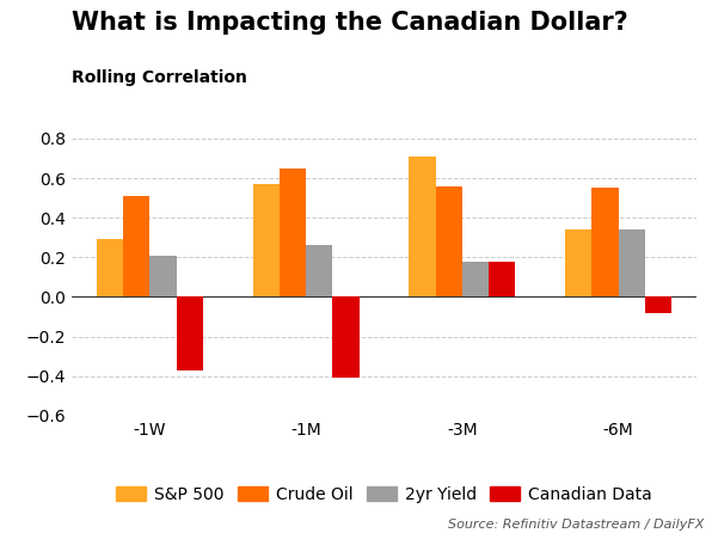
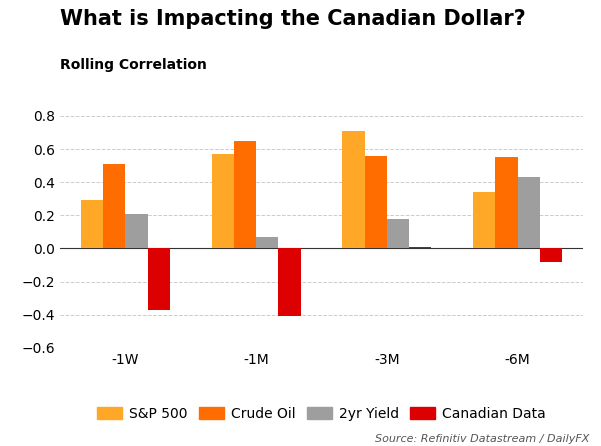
2yr Yield/-1M: 0.26 -> 0.07
Canadian Data/-3M: 0.18 -> 0.01
2yr Yield/-6M: 0.34 -> 0.43
